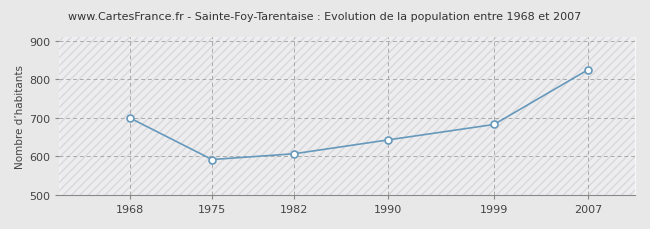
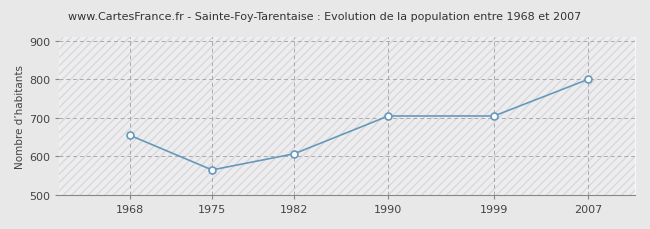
1968: 700 -> 655
1975: 592 -> 565
1990: 643 -> 705
1999: 683 -> 705
2007: 825 -> 800
